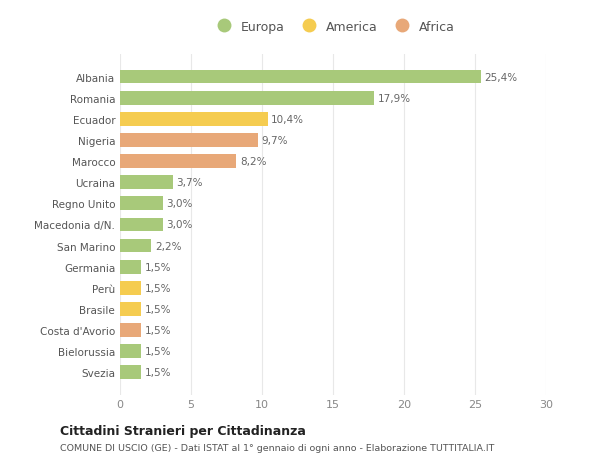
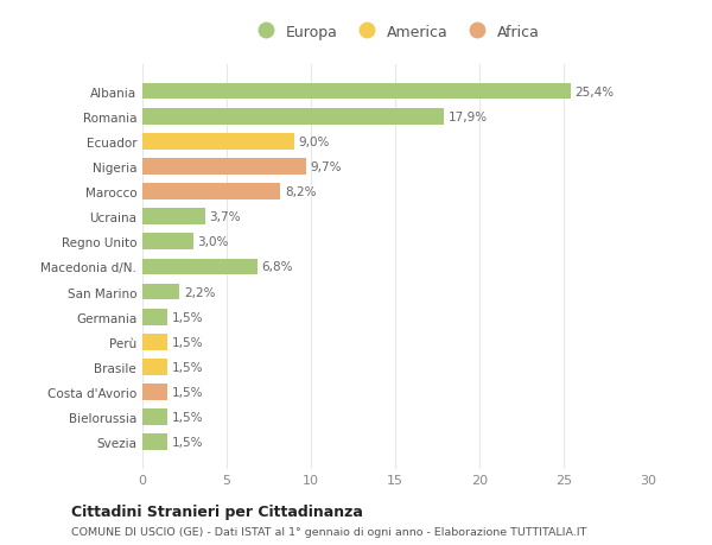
Ecuador: 10,4% -> 9,0%
Macedonia d/N.: 3,0% -> 6,8%
